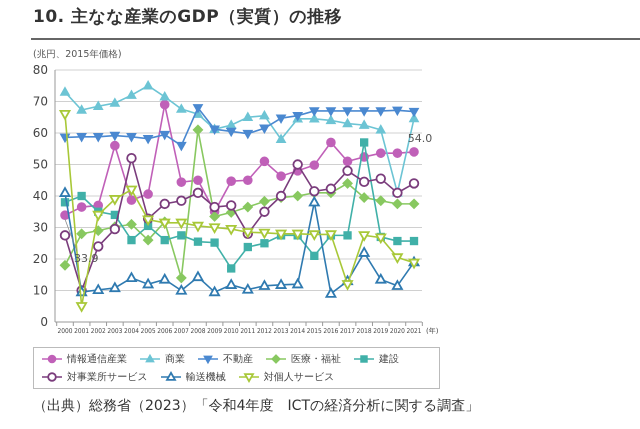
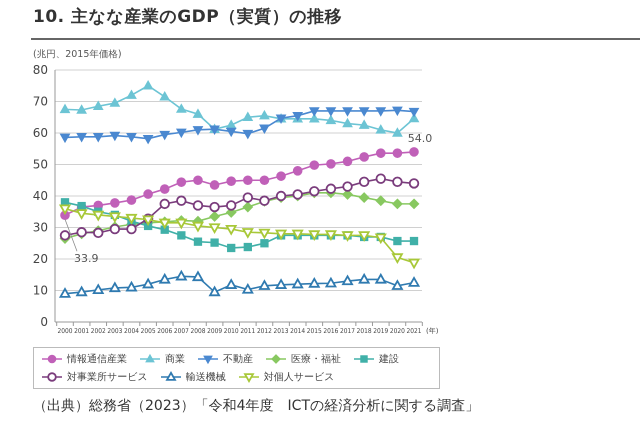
商業/2000: 73 -> 68
医療・福祉/2000: 18 -> 26
輸送機械/2000: 41 -> 9
対個人サービス/2000: 66 -> 36
建設/2001: 40 -> 37
対事業所サービス/2001: 10 -> 28
対個人サービス/2001: 5 -> 34
対事業所サービス/2002: 24 -> 28
情報通信産業/2003: 56 -> 38
対個人サービス/2003: 39 -> 34
建設/2004: 26 -> 32
対事業所サービス/2004: 52 -> 30
輸送機械/2004: 14 -> 11
対個人サービス/2004: 42 -> 33
医療・福祉/2005: 26 -> 32
情報通信産業/2006: 69 -> 42
建設/2006: 26 -> 29
不動産/2007: 56 -> 60
医療・福祉/2007: 14 -> 32
輸送機械/2007: 10 -> 14
不動産/2008: 68 -> 61
医療・福祉/2008: 61 -> 32
対事業所サービス/2008: 41 -> 37
情報通信産業/2009: 35 -> 44
建設/2010: 17 -> 24
対事業所サービス/2011: 28 -> 40
情報通信産業/2012: 51 -> 45
対事業所サービス/2012: 35 -> 38
商業/2013: 58 -> 64
対事業所サービス/2014: 50 -> 40
建設/2015: 21 -> 28
輸送機械/2015: 38 -> 12
情報通信産業/2016: 57 -> 50
輸送機械/2016: 9 -> 12
医療・福祉/2017: 44 -> 40
対事業所サービス/2017: 48 -> 43
対個人サービス/2017: 12 -> 28
建設/2018: 57 -> 27
輸送機械/2018: 22 -> 14
商業/2020: 41 -> 60
対事業所サービス/2020: 41 -> 44
輸送機械/2021: 19 -> 12
